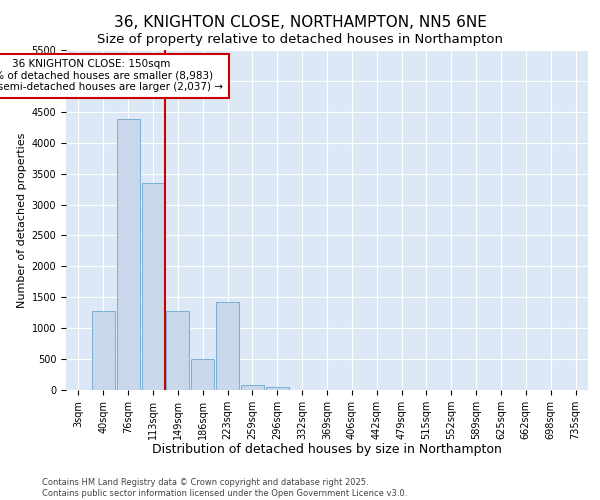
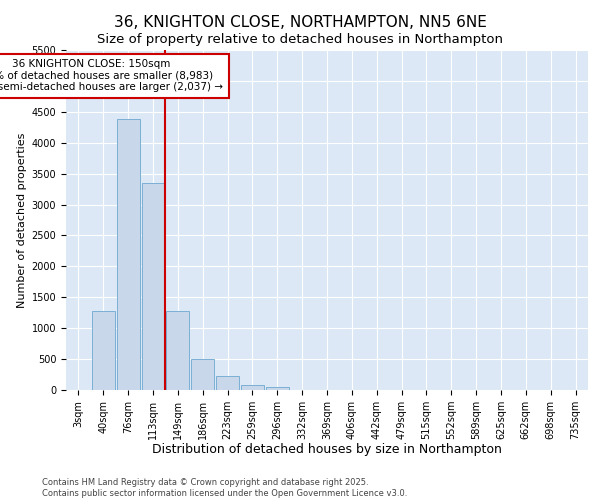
223sqm: 1420 -> 230
